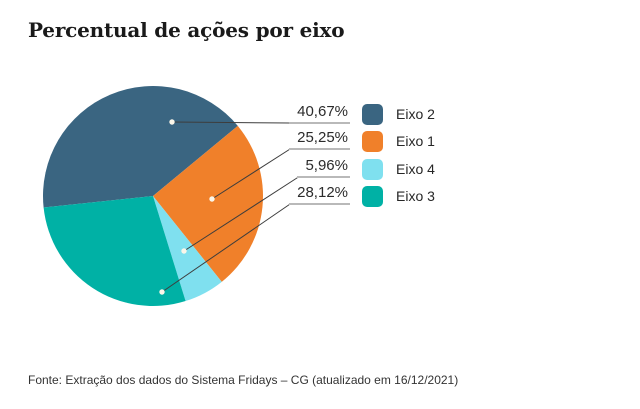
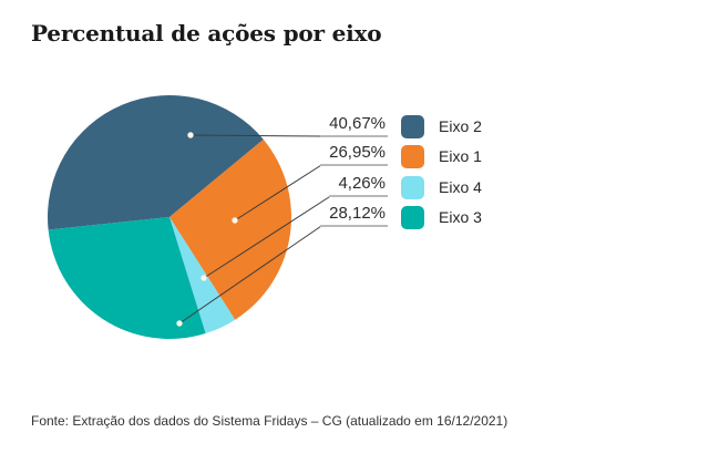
Eixo 1: 25,25% -> 26,95%
Eixo 4: 5,96% -> 4,26%
